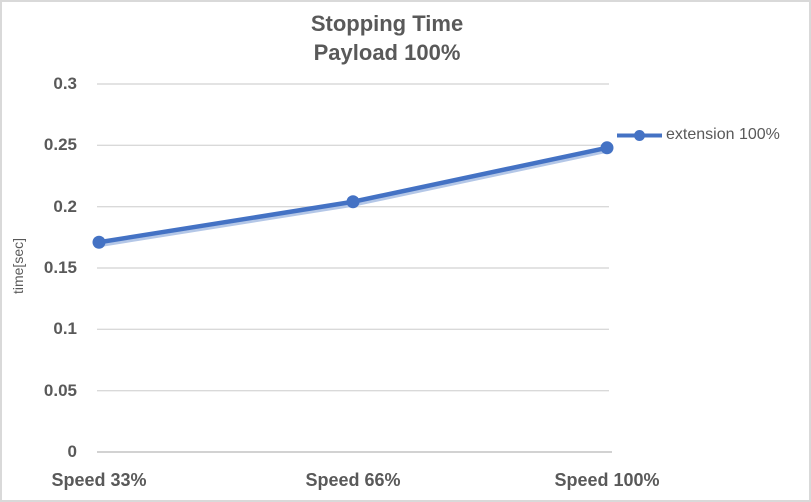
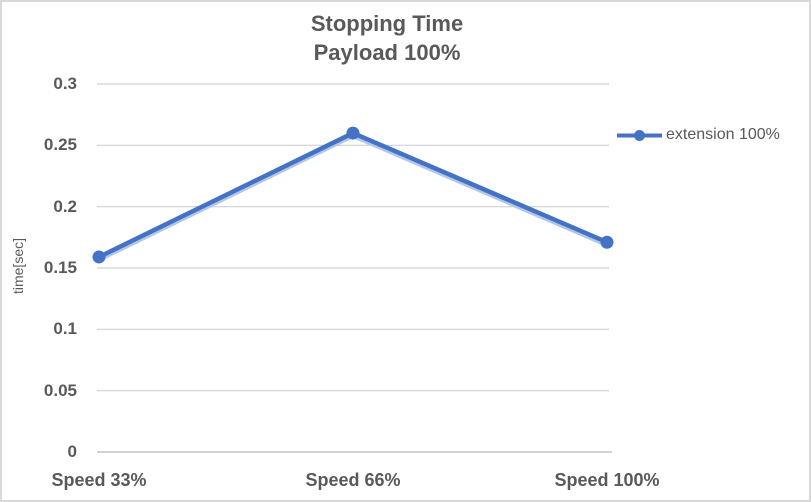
Speed 33%: 0.171 -> 0.159
Speed 66%: 0.204 -> 0.260
Speed 100%: 0.248 -> 0.171
